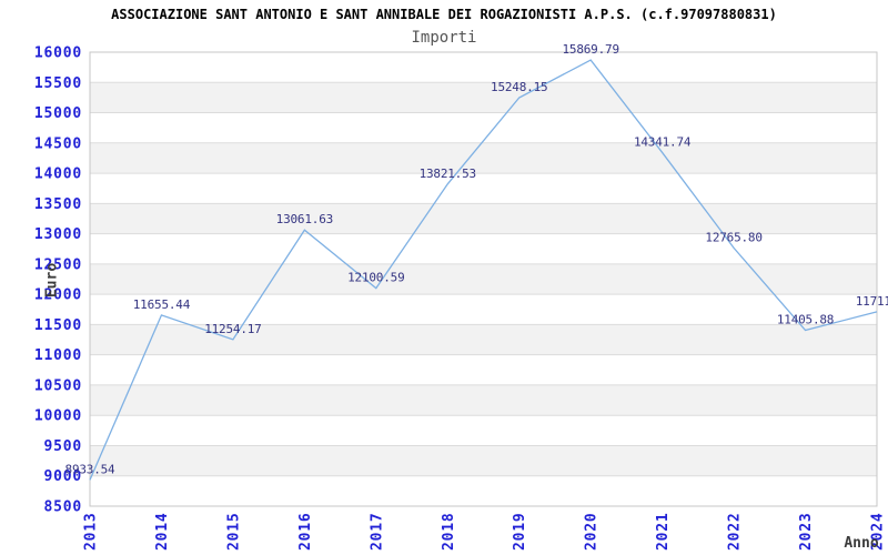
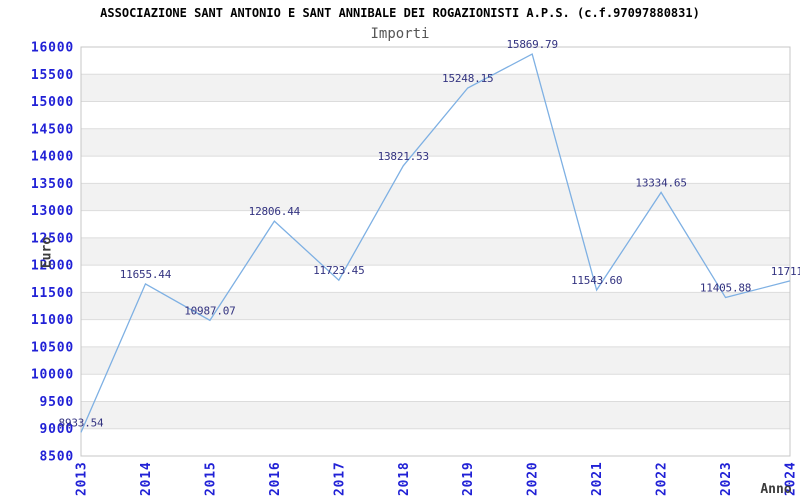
2015: 11254.17 -> 10987.07
2016: 13061.63 -> 12806.44
2017: 12100.59 -> 11723.45
2021: 14341.74 -> 11543.60
2022: 12765.80 -> 13334.65
